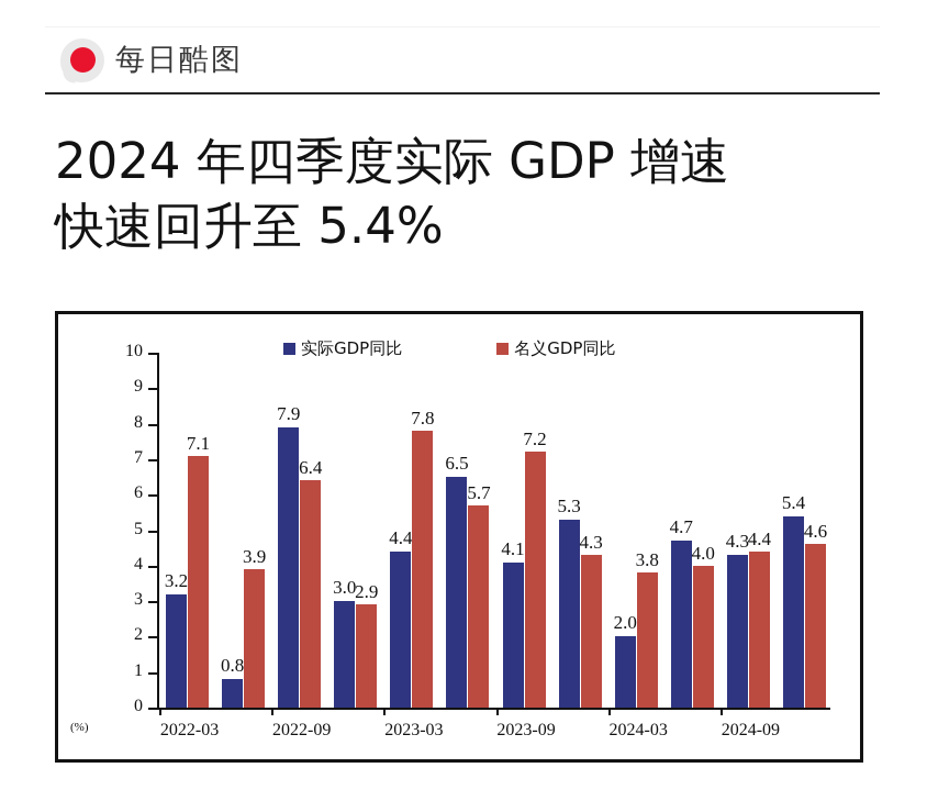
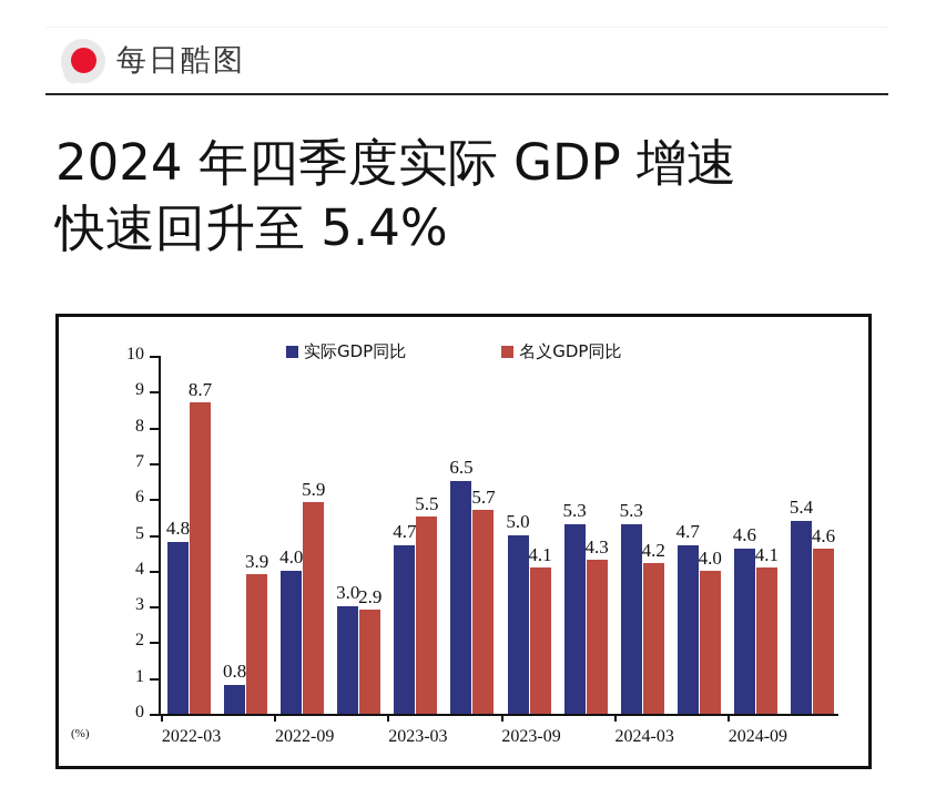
实际GDP同比/2022-03: 3.2 -> 4.8
名义GDP同比/2022-03: 7.1 -> 8.7
实际GDP同比/2022-09: 7.9 -> 4.0
名义GDP同比/2022-09: 6.4 -> 5.9
实际GDP同比/2023-03: 4.4 -> 4.7
名义GDP同比/2023-03: 7.8 -> 5.5
实际GDP同比/2023-09: 4.1 -> 5.0
名义GDP同比/2023-09: 7.2 -> 4.1
实际GDP同比/2024-03: 2.0 -> 5.3
名义GDP同比/2024-03: 3.8 -> 4.2
实际GDP同比/2024-09: 4.3 -> 4.6
名义GDP同比/2024-09: 4.4 -> 4.1
